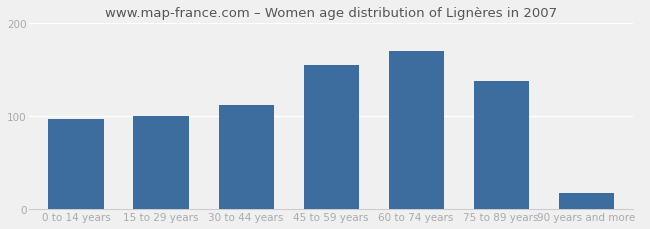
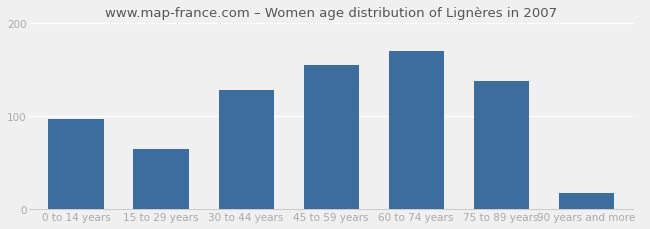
15 to 29 years: 100 -> 65
30 to 44 years: 112 -> 128
